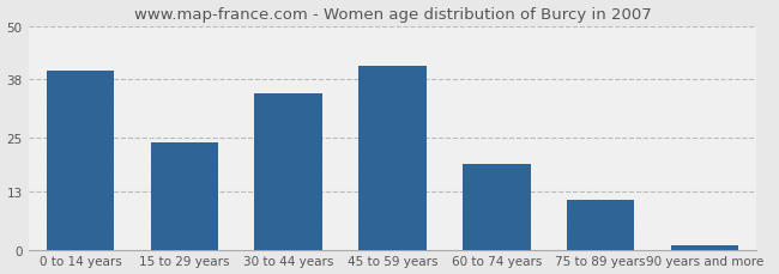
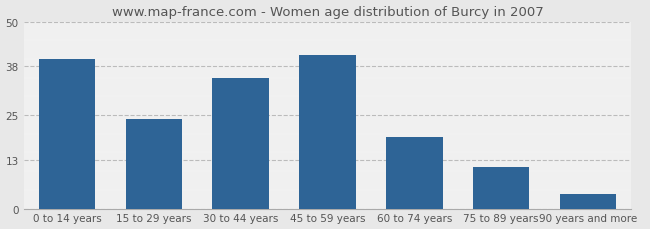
90 years and more: 1 -> 4
